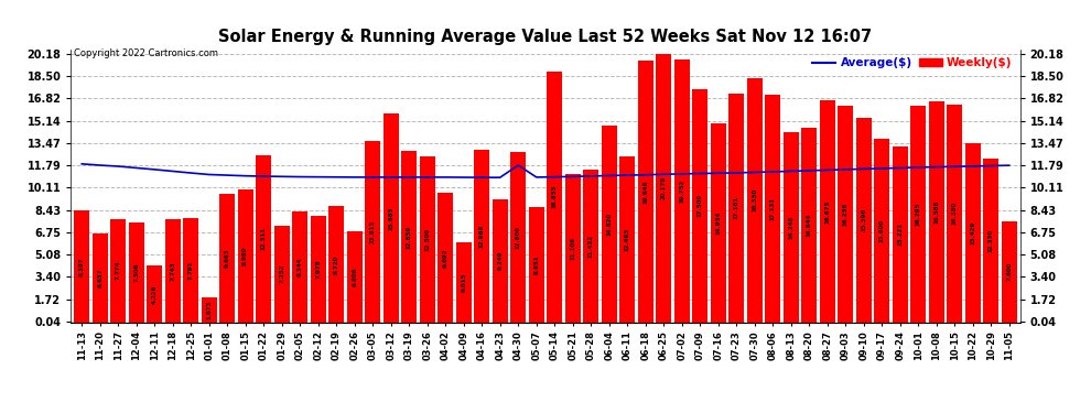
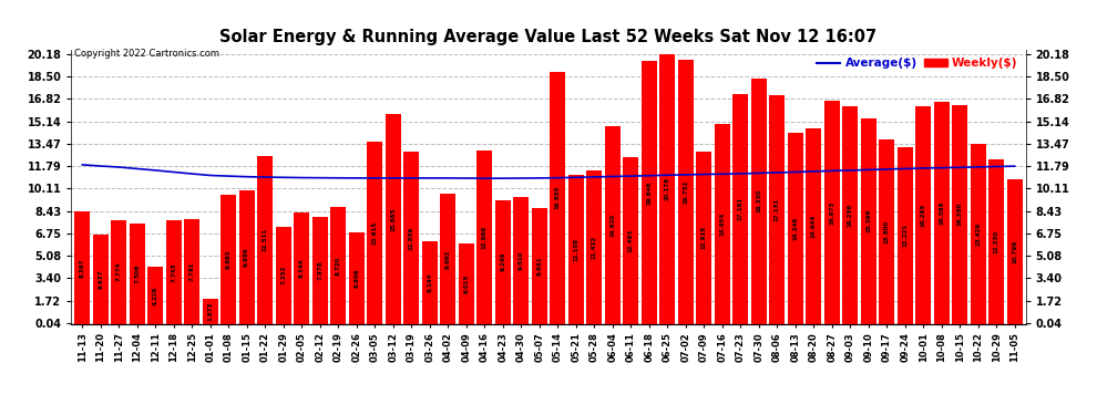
Weekly($)/03-26: 12.5 -> 6.1
Weekly($)/04-30: 12.8 -> 9.5
Average($)/04-30: 11.8 -> 10.9
Weekly($)/07-09: 17.5 -> 12.9
Weekly($)/11-05: 7.6 -> 10.8
